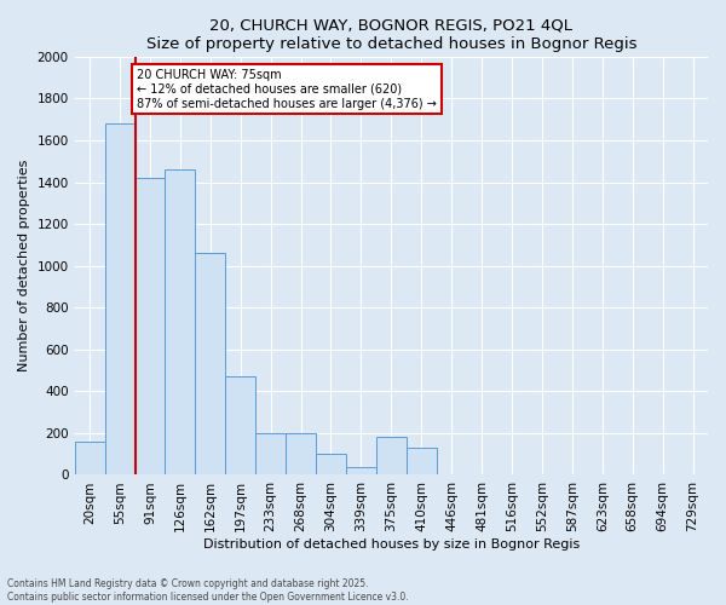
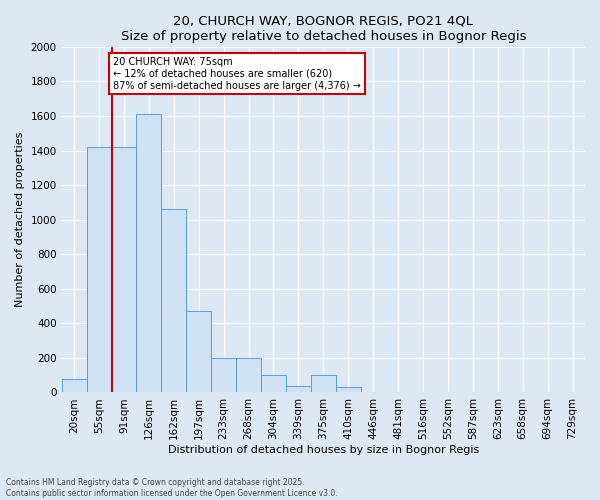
20sqm: 160 -> 80
55sqm: 1680 -> 1420
126sqm: 1460 -> 1610
375sqm: 180 -> 100
410sqm: 130 -> 30
